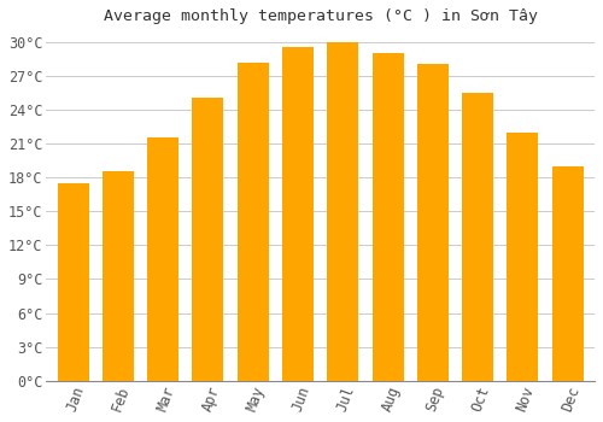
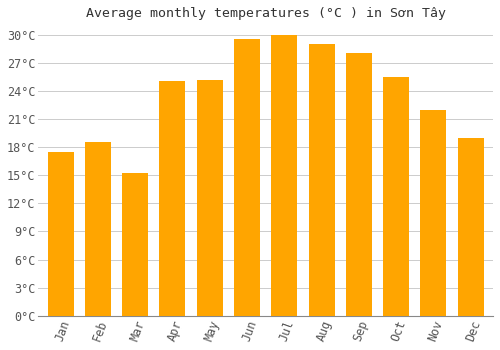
Mar: 21.5°C -> 15.2°C
May: 28.2°C -> 25.2°C
